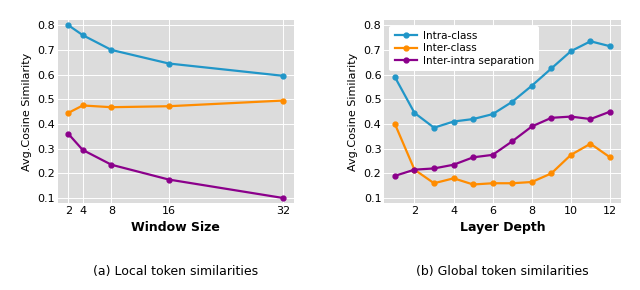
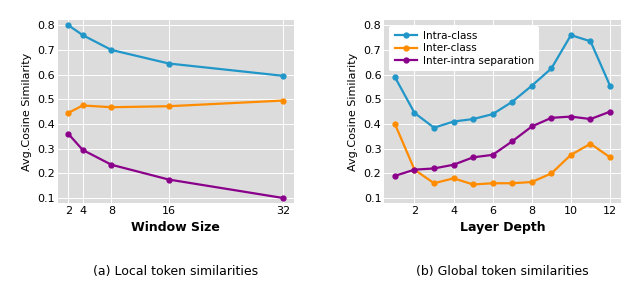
Intra-class/10: 0.695 -> 0.760
Intra-class/12: 0.715 -> 0.555
